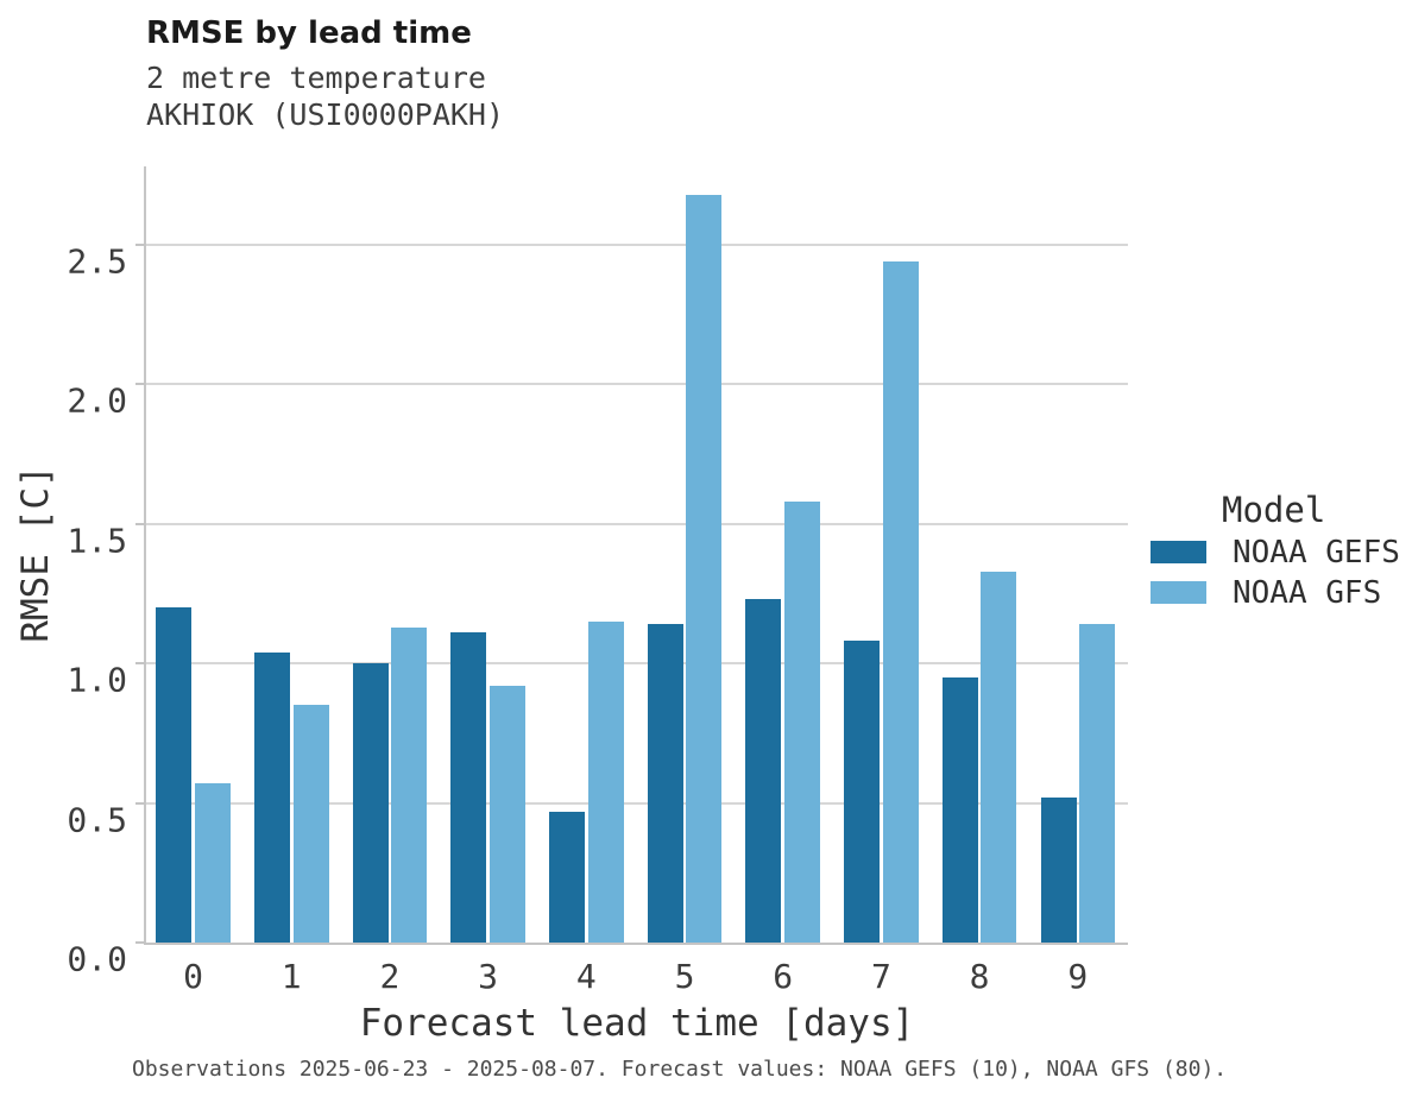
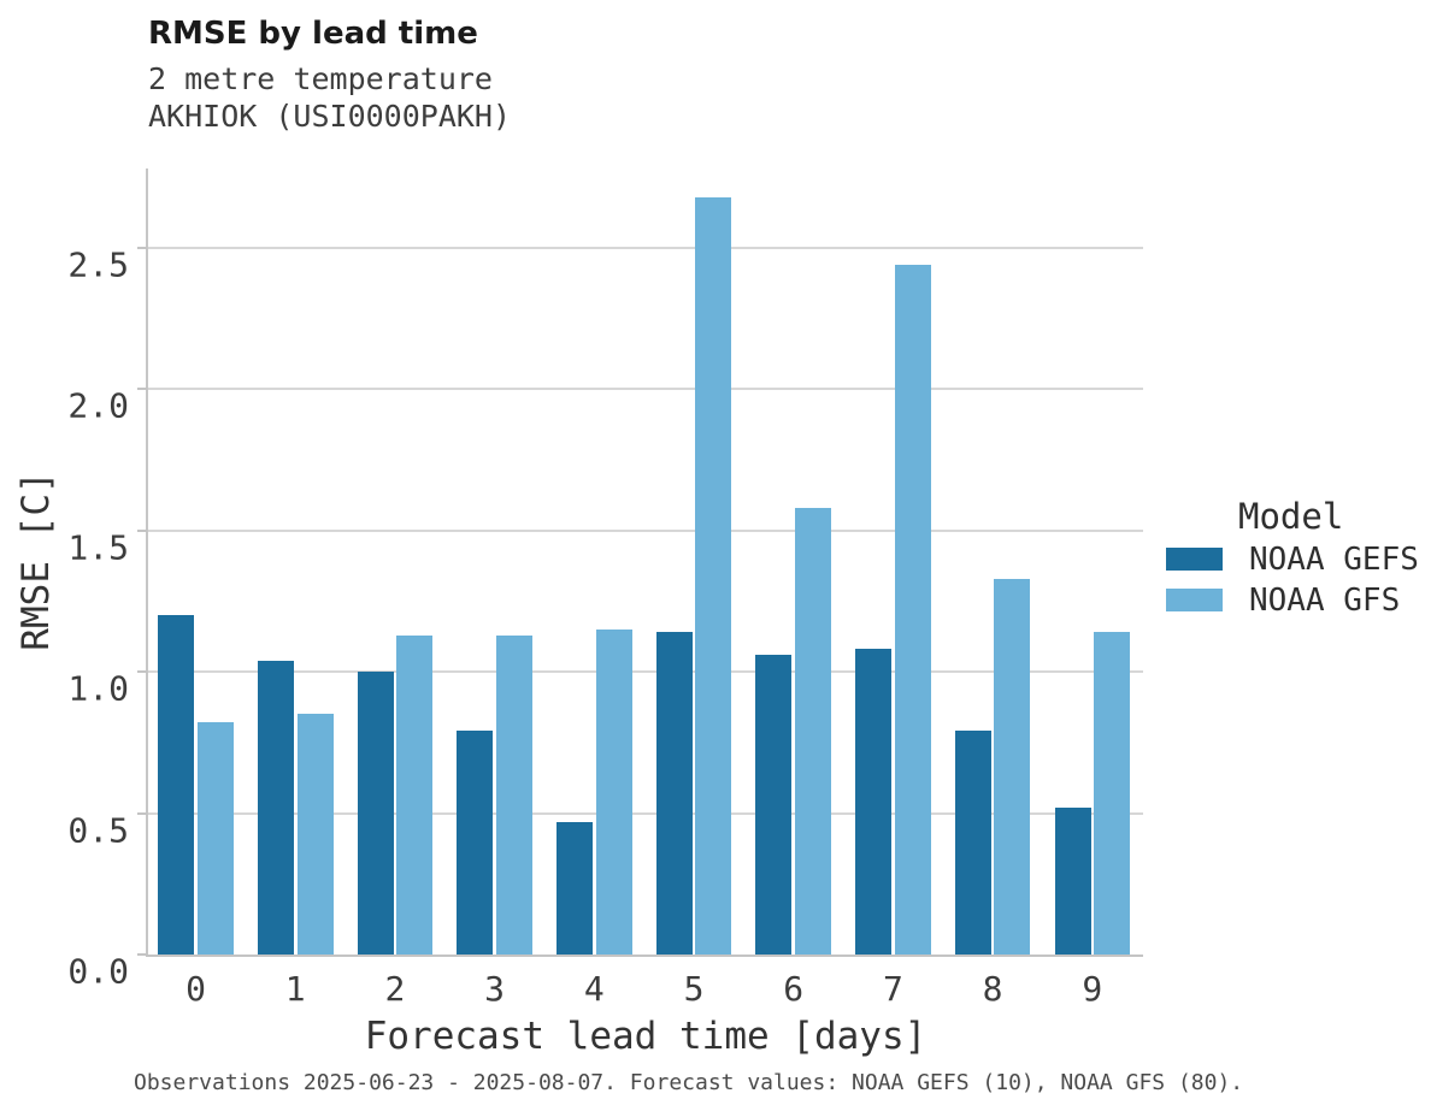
NOAA GFS/0: 0.57 -> 0.82
NOAA GEFS/3: 1.11 -> 0.79
NOAA GFS/3: 0.92 -> 1.13
NOAA GEFS/6: 1.23 -> 1.06
NOAA GEFS/8: 0.95 -> 0.79
